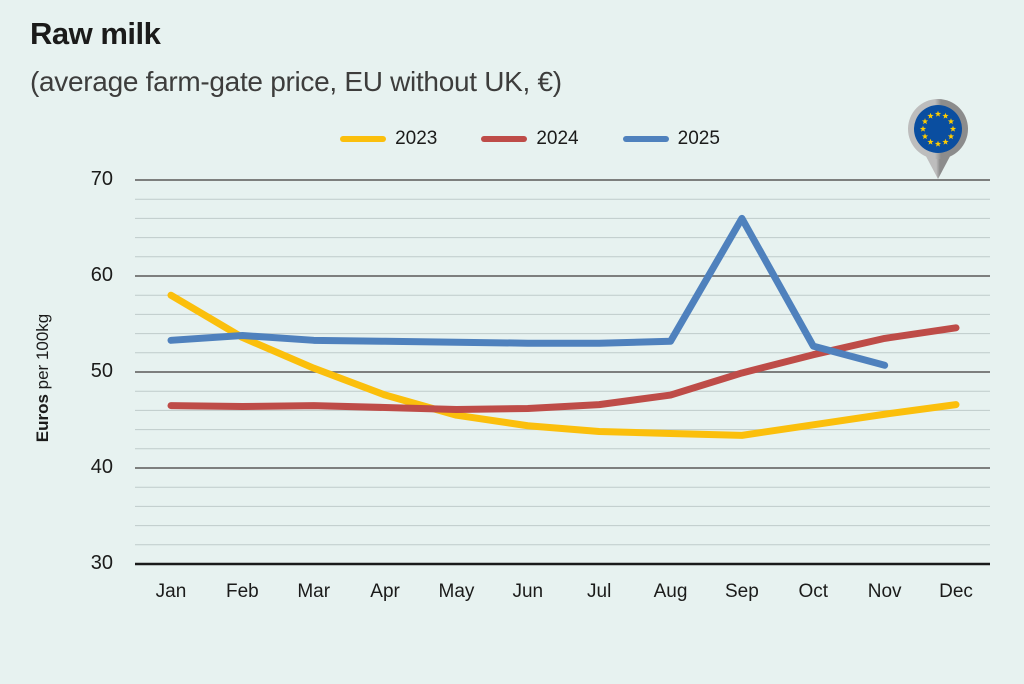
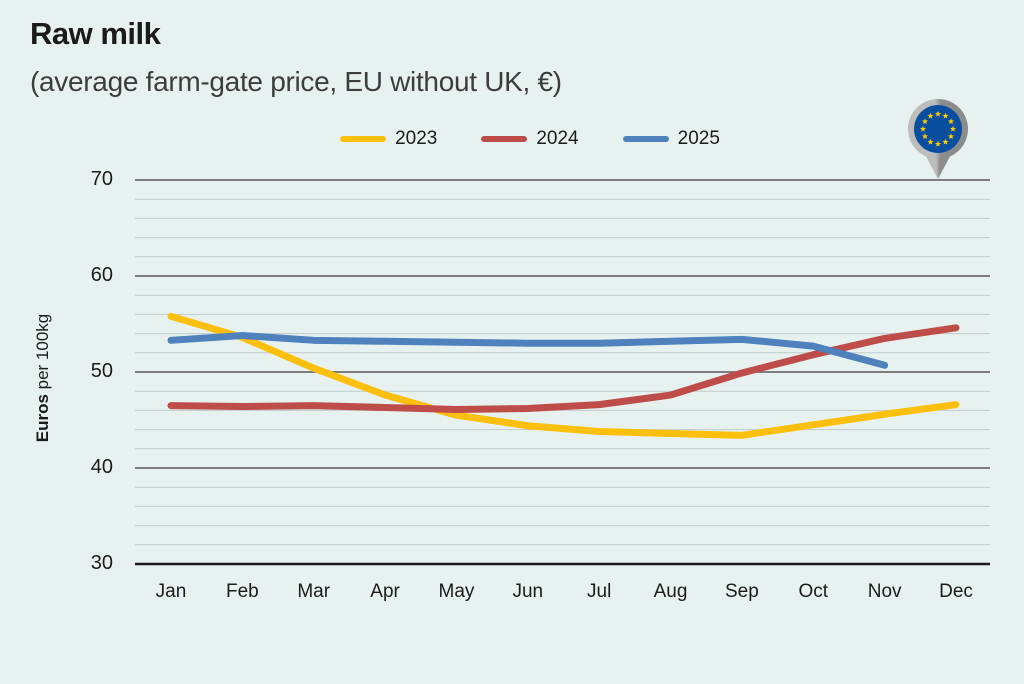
2023/Jan: 58 -> 56
2025/Sep: 66 -> 53
